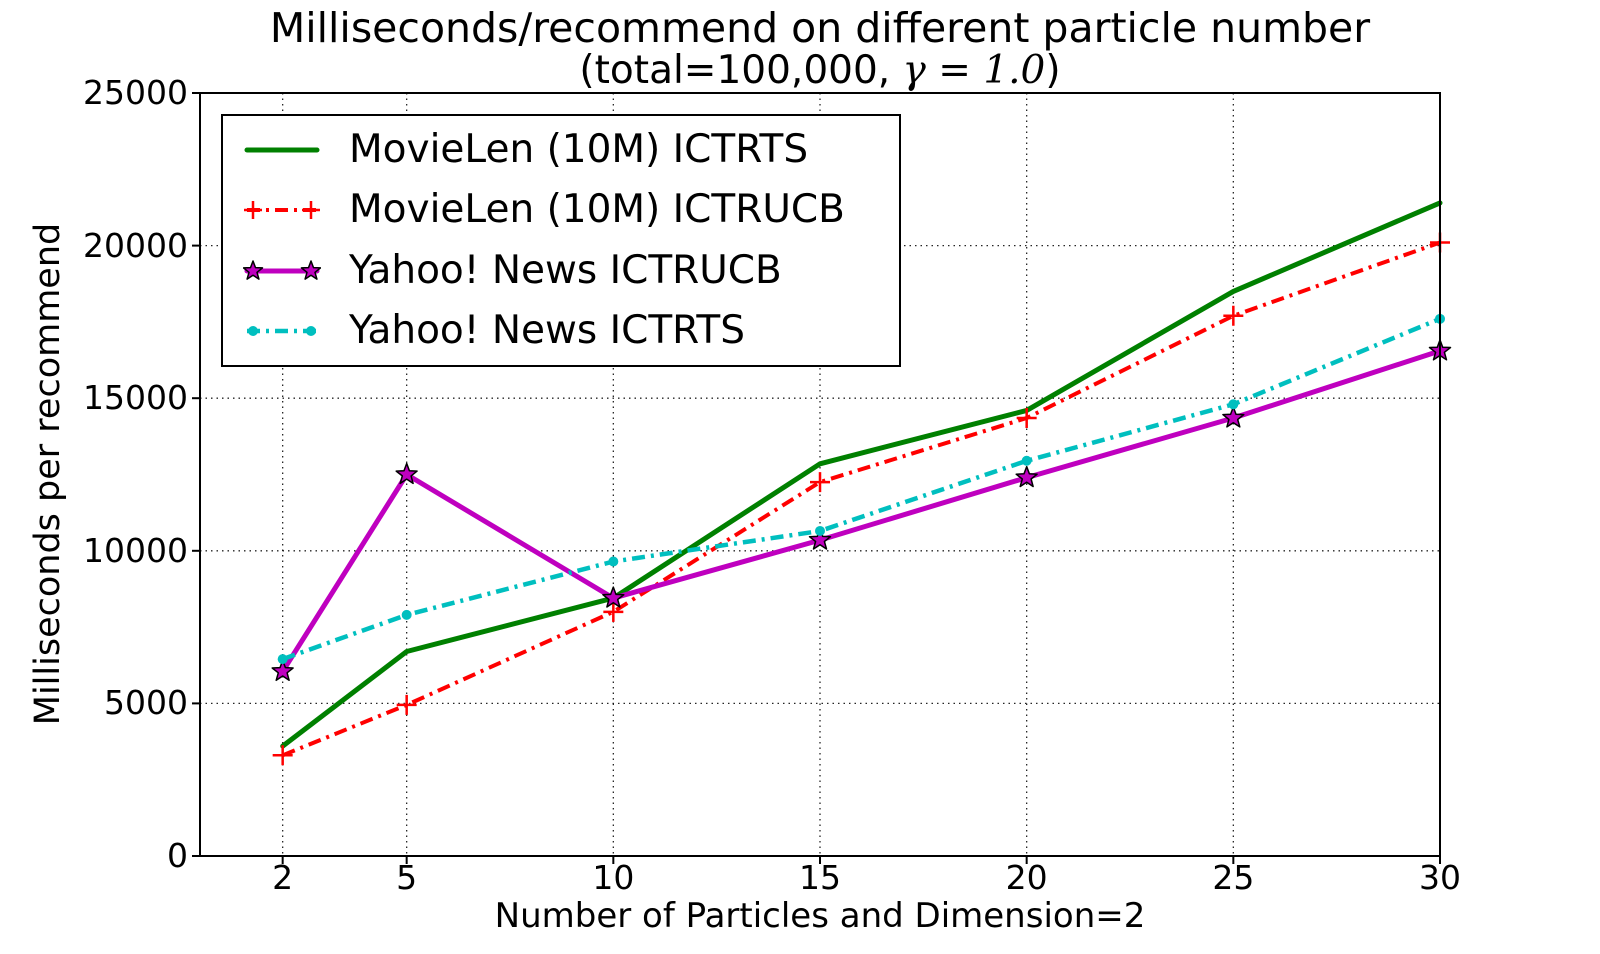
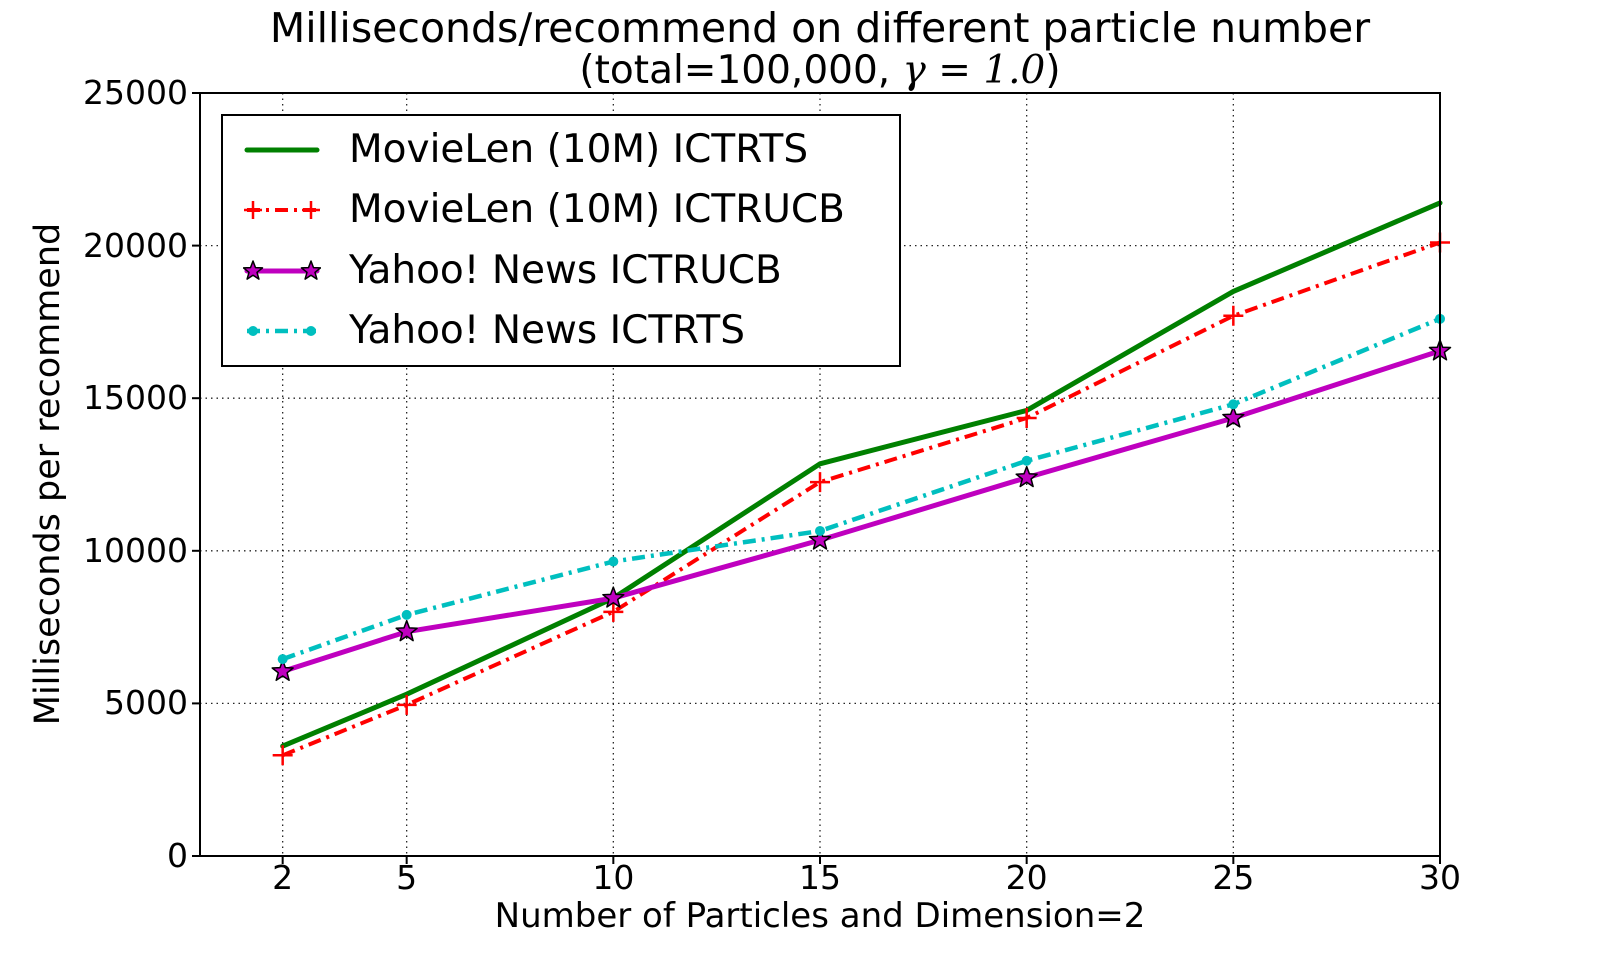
MovieLen (10M) ICTRTS/5: 6700 -> 5300
Yahoo! News ICTRUCB/5: 12500 -> 7400
